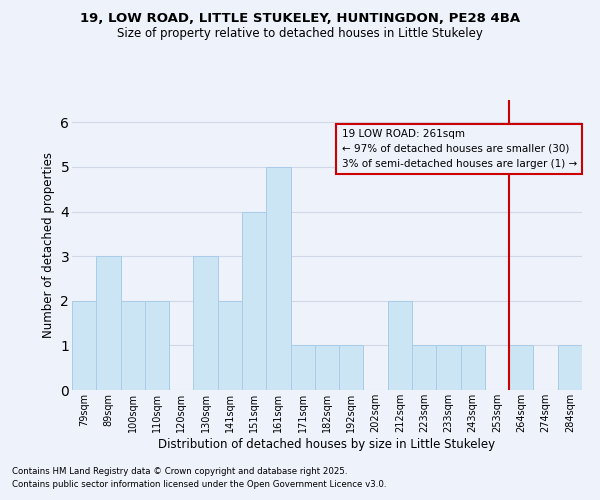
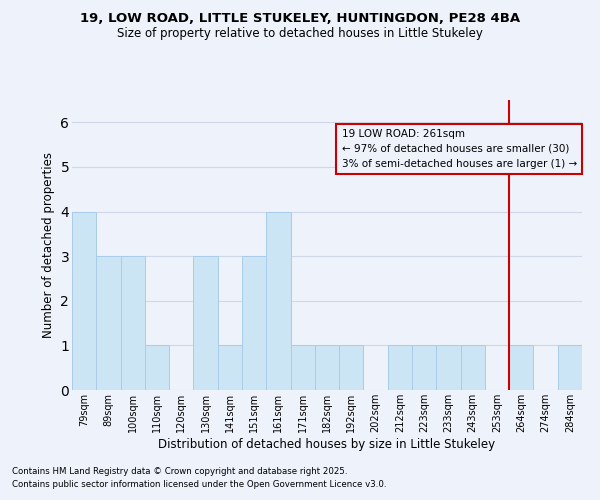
79sqm: 2 -> 4
100sqm: 2 -> 3
110sqm: 2 -> 1
141sqm: 2 -> 1
151sqm: 4 -> 3
161sqm: 5 -> 4
212sqm: 2 -> 1
